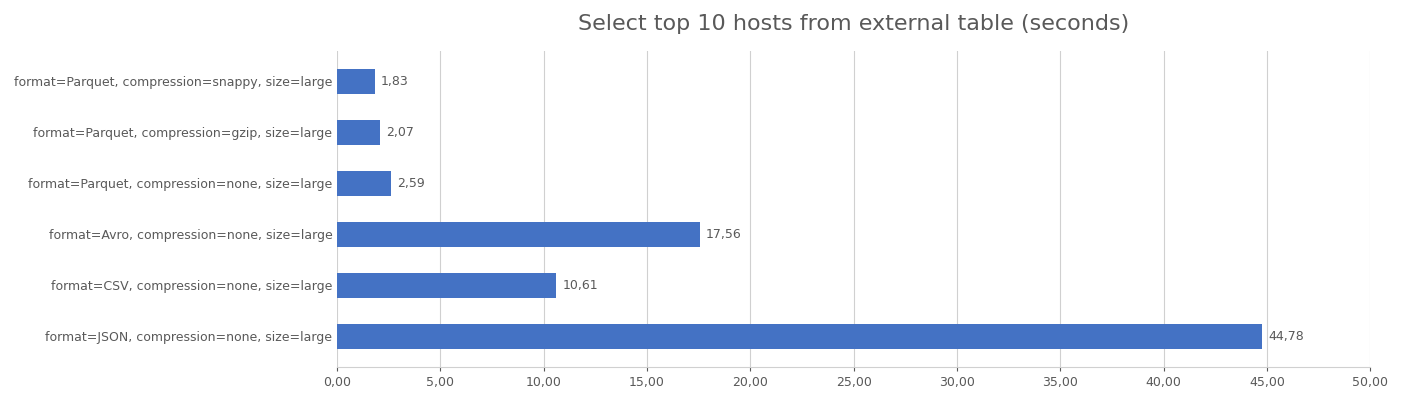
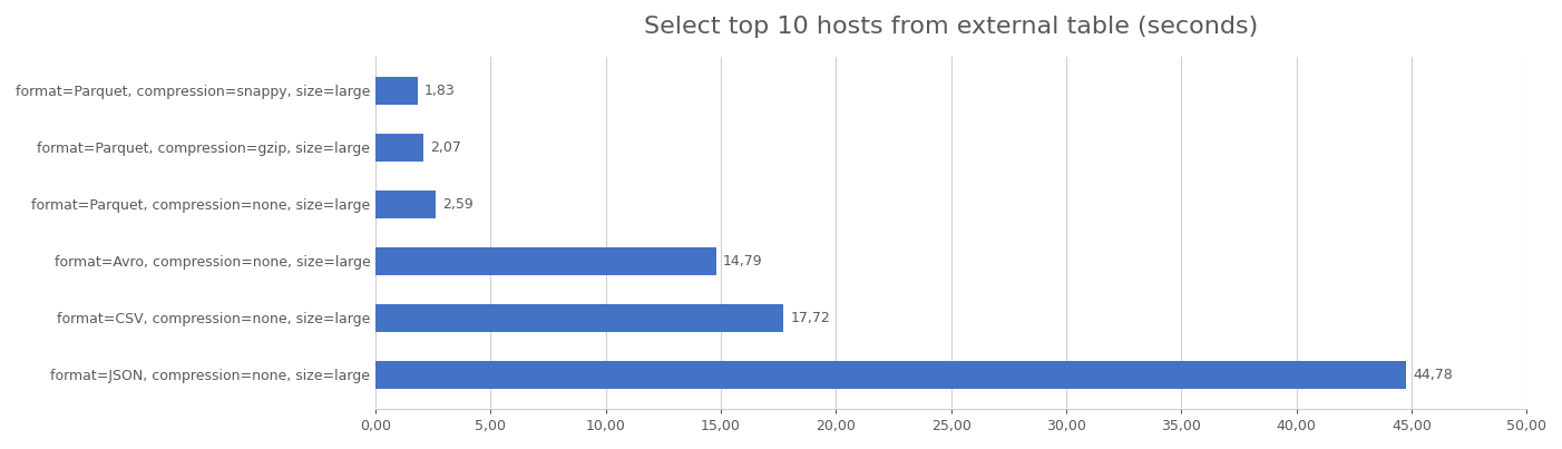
format=Avro, compression=none, size=large: 17,56 -> 14,79
format=CSV, compression=none, size=large: 10,61 -> 17,72
